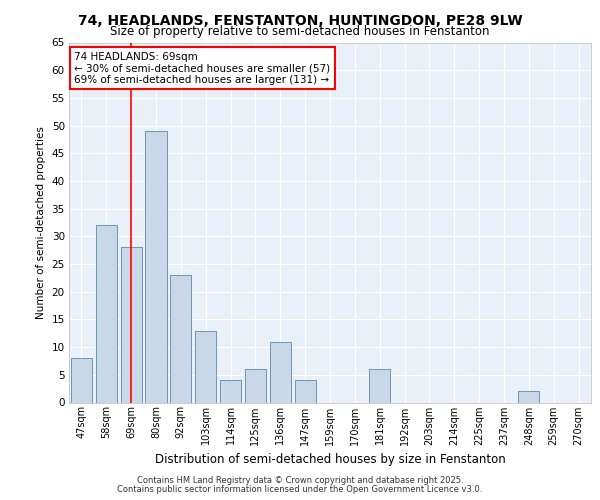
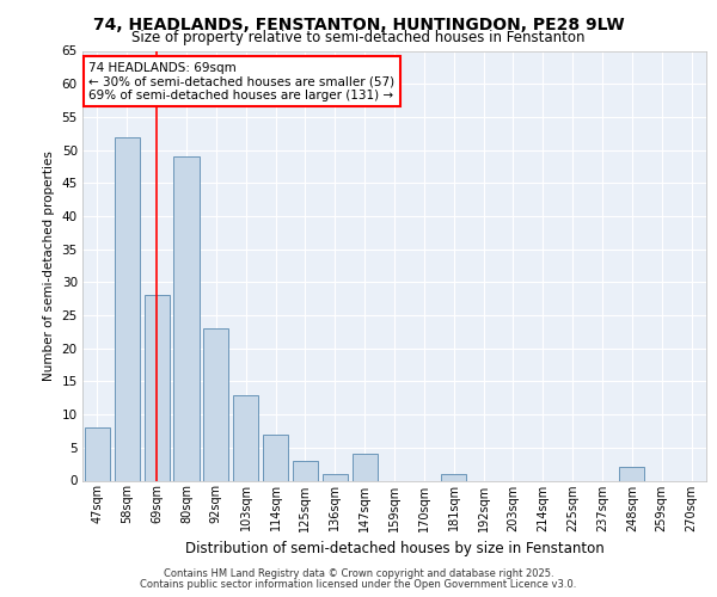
58sqm: 32 -> 52
114sqm: 4 -> 7
125sqm: 6 -> 3
136sqm: 11 -> 1
181sqm: 6 -> 1
